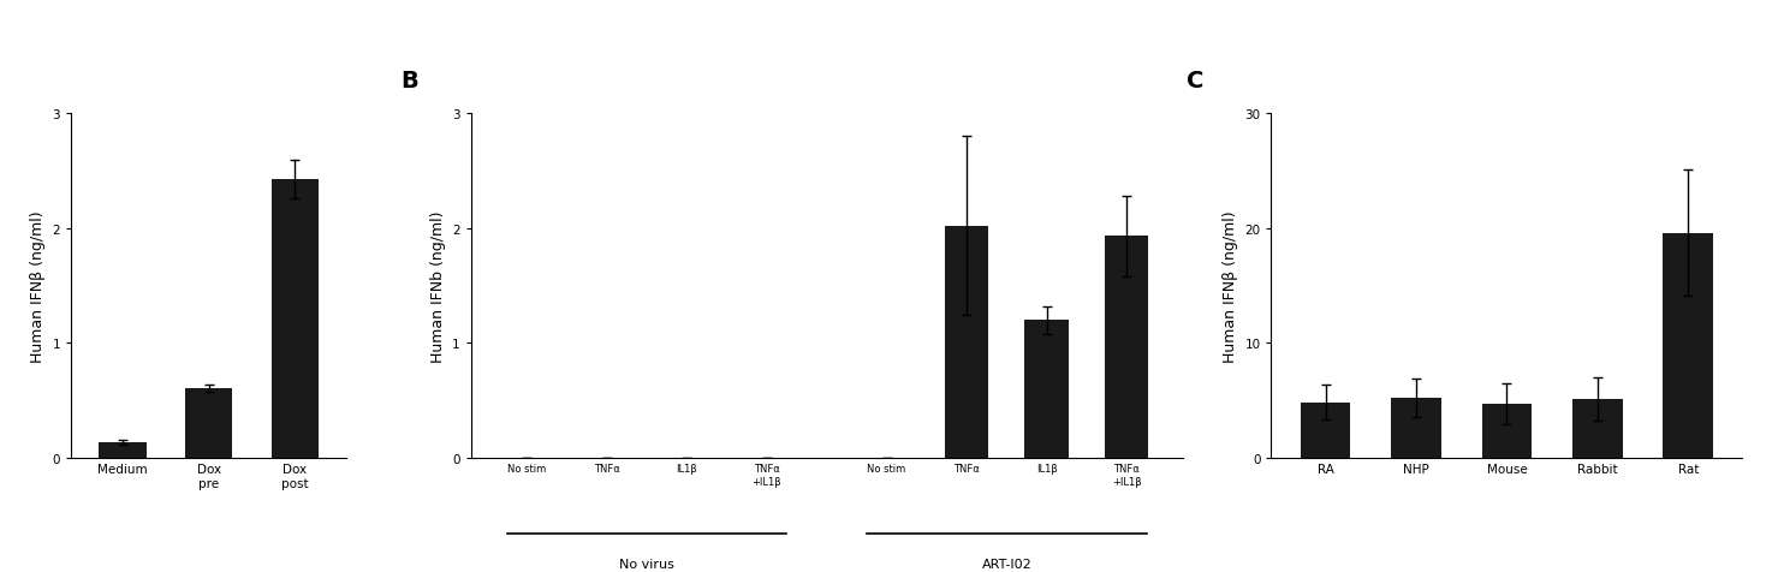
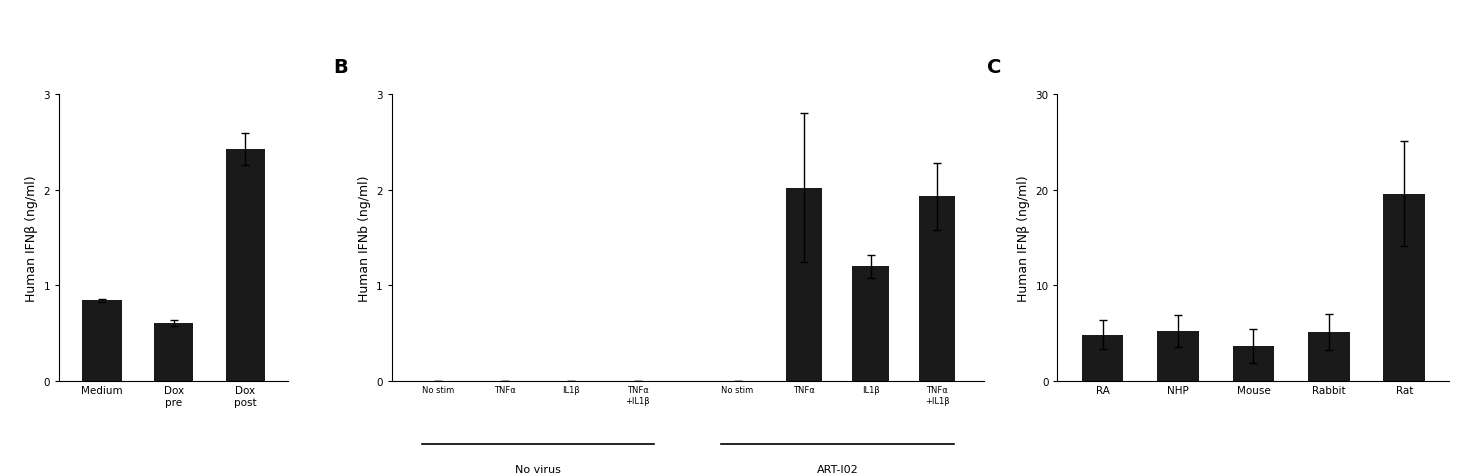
Medium: 0.13 -> 0.84
Mouse: 4.7 -> 3.6
